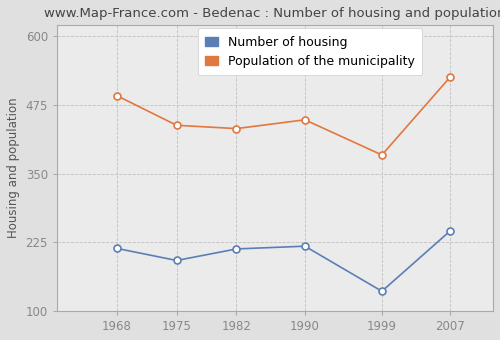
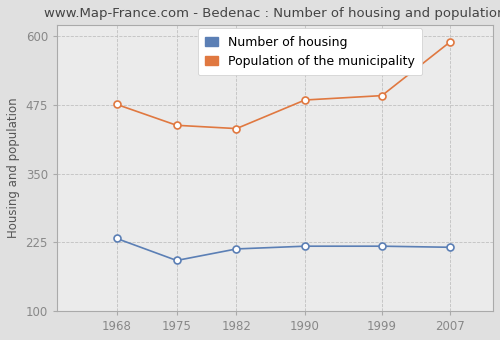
Number of housing/1968: 214 -> 232
Population of the municipality/1968: 492 -> 476
Population of the municipality/1990: 448 -> 484
Number of housing/1999: 136 -> 218
Population of the municipality/1999: 384 -> 492
Number of housing/2007: 246 -> 216
Population of the municipality/2007: 526 -> 590
